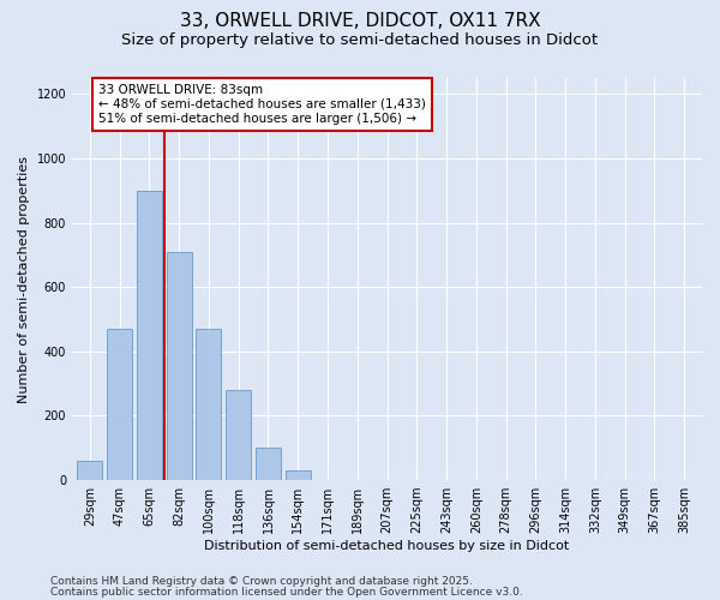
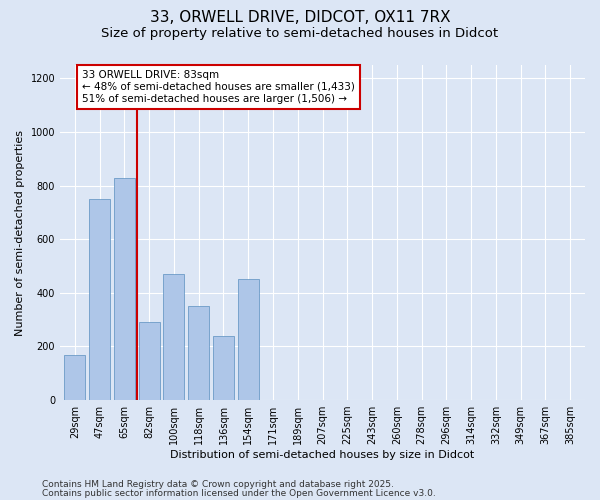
29sqm: 60 -> 170
47sqm: 470 -> 750
65sqm: 900 -> 830
82sqm: 710 -> 290
118sqm: 280 -> 350
136sqm: 100 -> 240
154sqm: 30 -> 450
